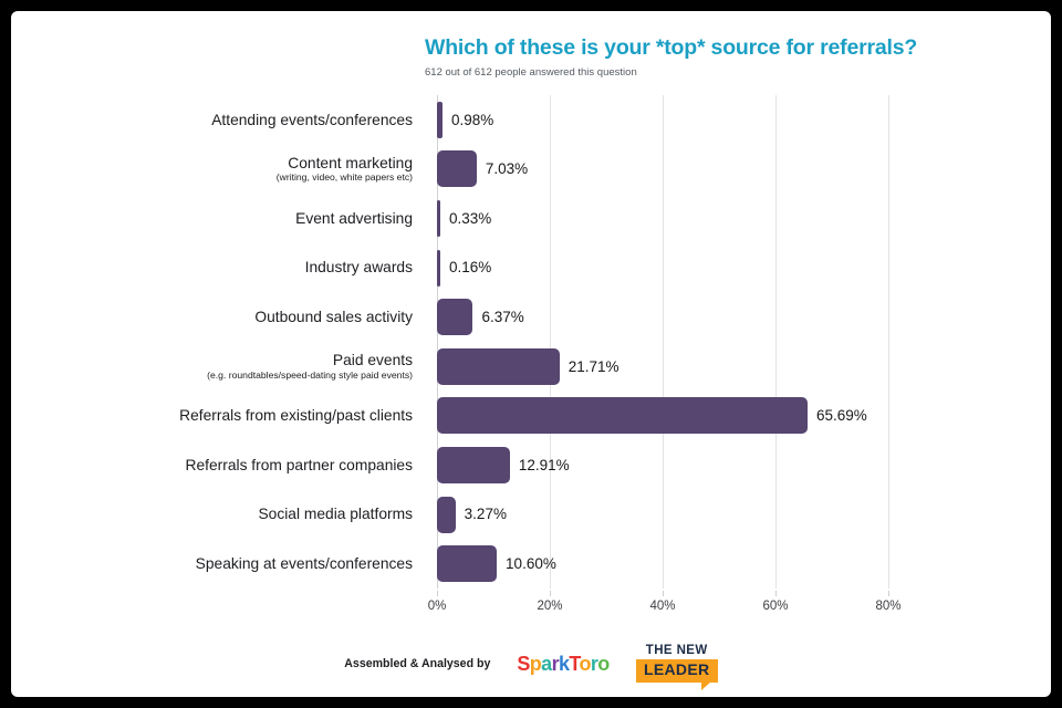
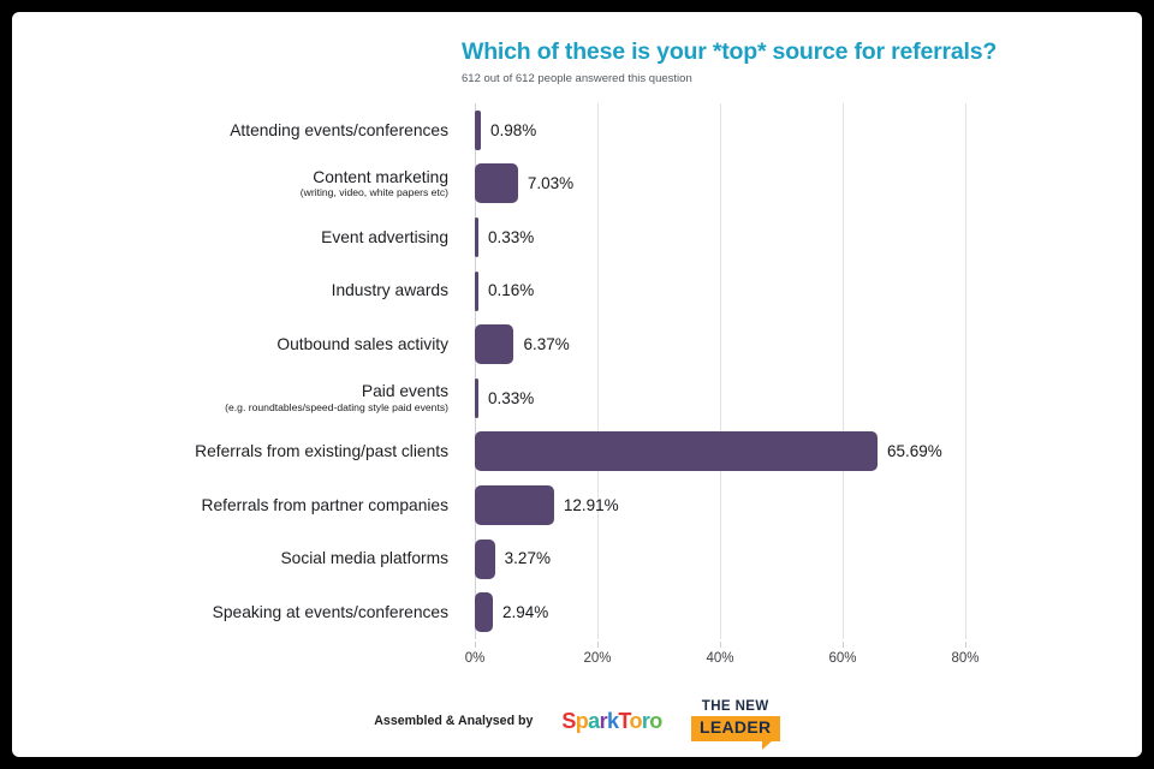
Paid events: 21.71% -> 0.33%
Speaking at events/conferences: 10.60% -> 2.94%
